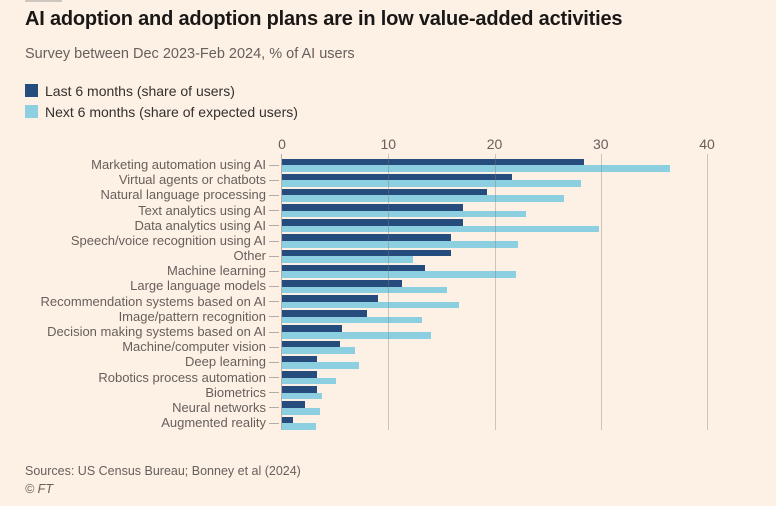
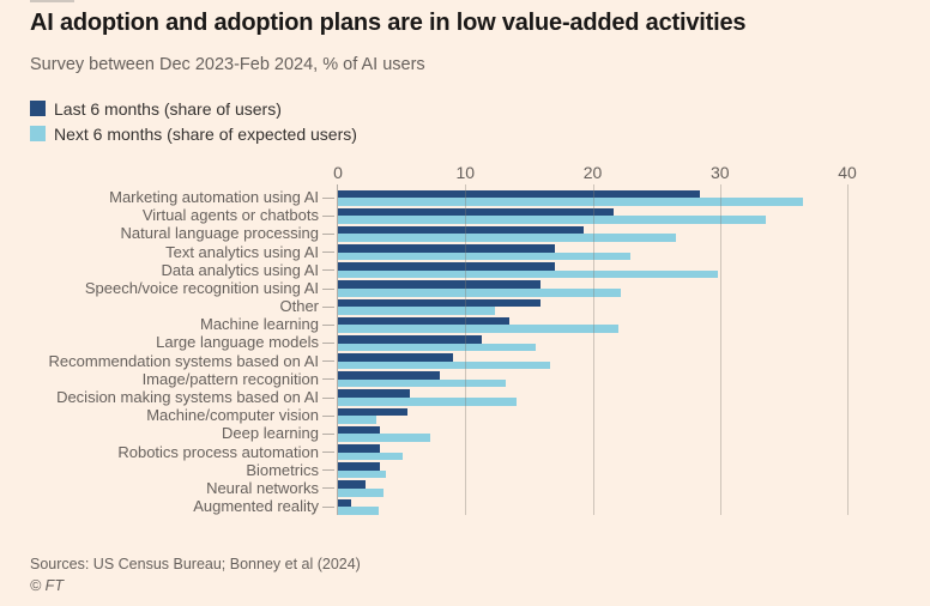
Next 6 months (share of expected users)/Virtual agents or chatbots: 28.1 -> 33.6
Next 6 months (share of expected users)/Machine/computer vision: 6.9 -> 3.0
